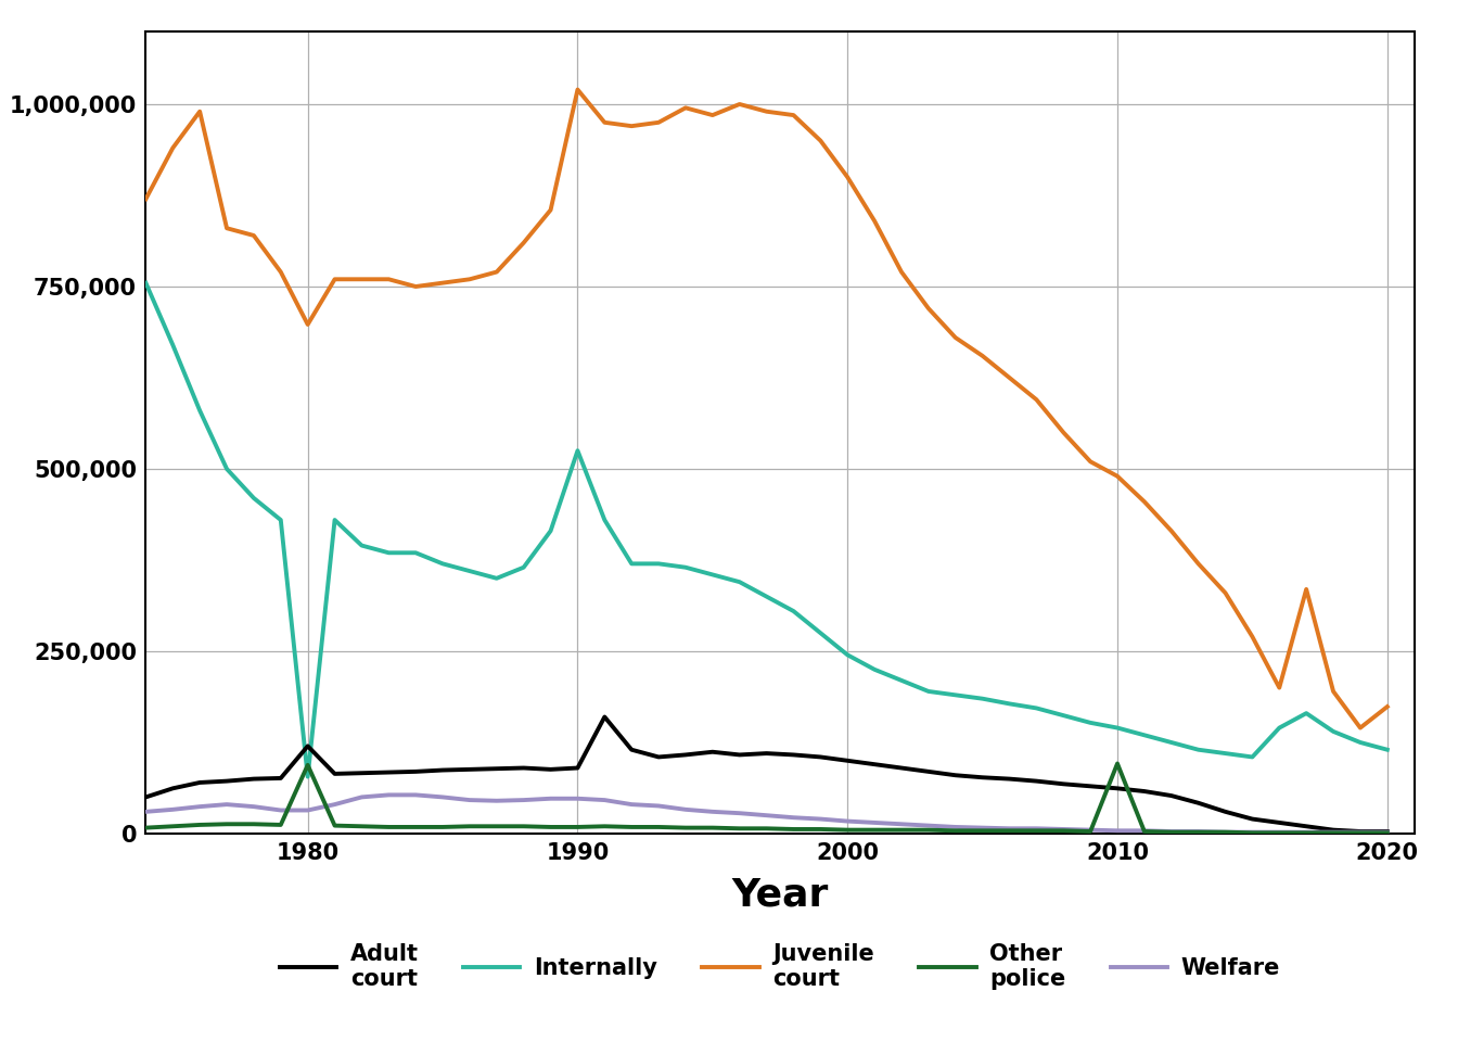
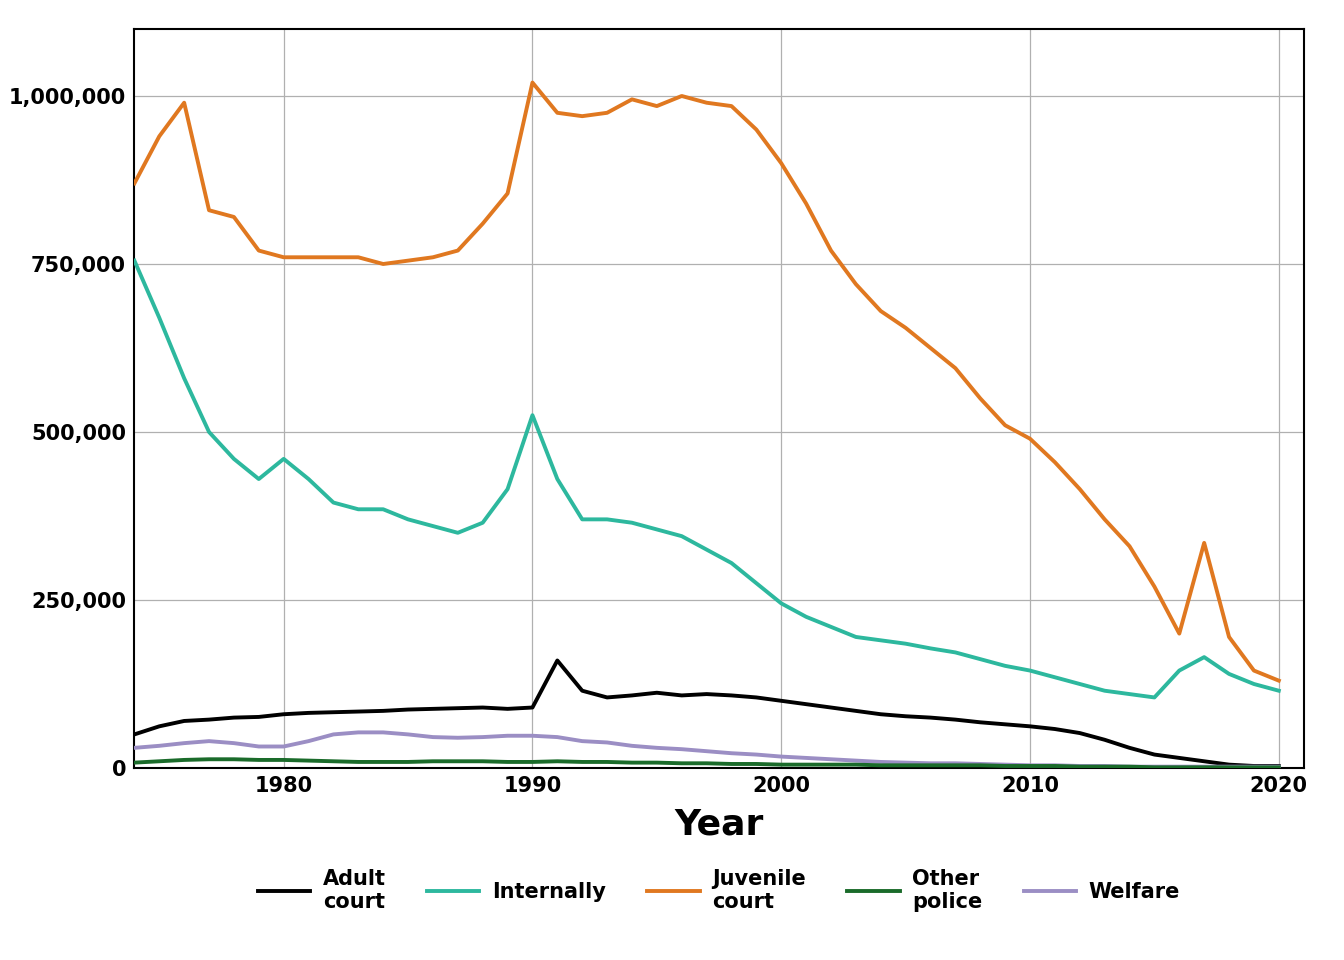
Adult court/1980: 120,000 -> 80,000
Internally/1980: 78,000 -> 460,000
Juvenile court/1980: 698,000 -> 760,000
Other police/1980: 94,000 -> 12,000
Other police/2010: 96,000 -> 3,000
Juvenile court/2020: 174,000 -> 130,000
